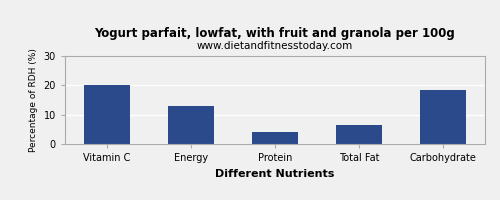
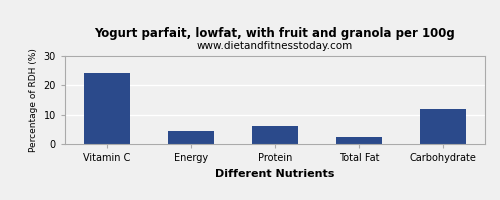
Vitamin C: 20.0 -> 24.2
Energy: 13.0 -> 4.5
Protein: 4.0 -> 6.2
Total Fat: 6.5 -> 2.3
Carbohydrate: 18.5 -> 12.1
